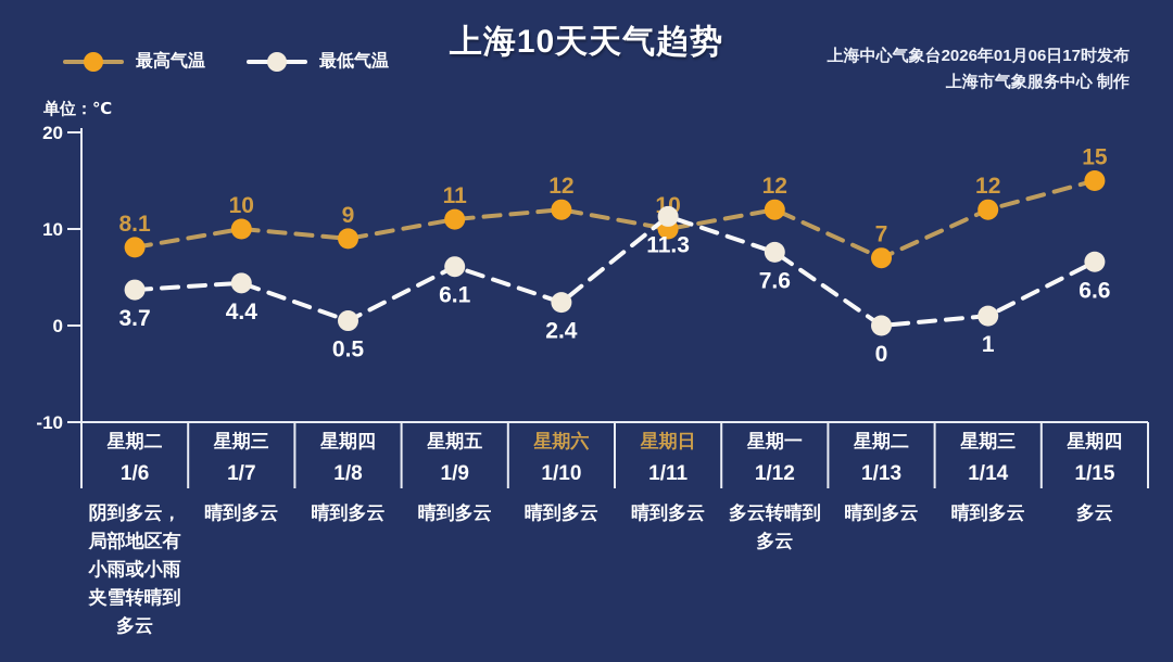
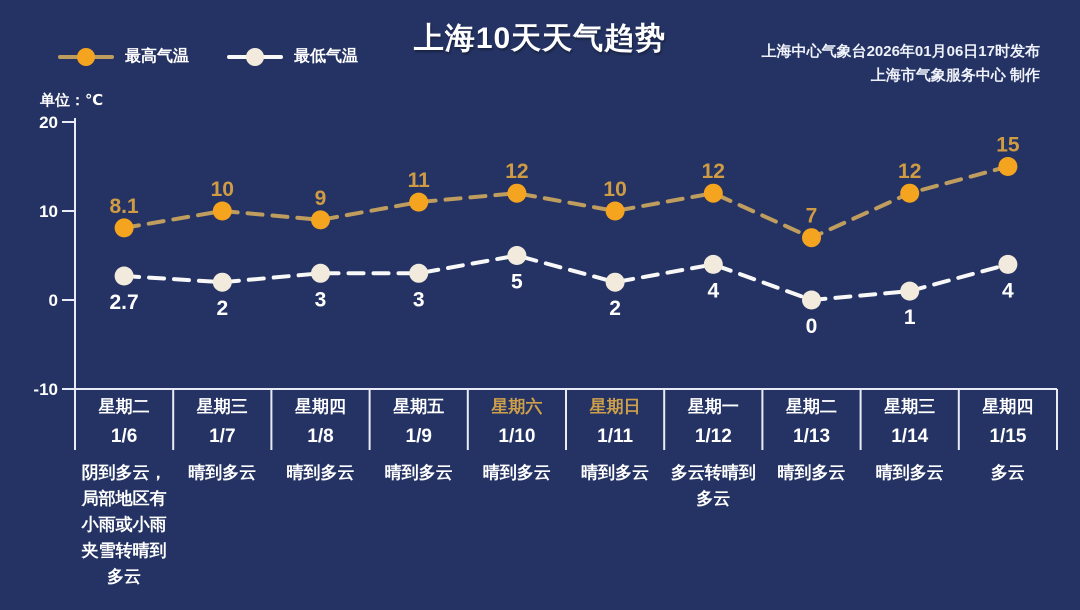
最低气温/1/6: 3.7 -> 2.7
最低气温/1/7: 4.4 -> 2
最低气温/1/8: 0.5 -> 3
最低气温/1/9: 6.1 -> 3
最低气温/1/10: 2.4 -> 5
最低气温/1/11: 11.3 -> 2
最低气温/1/12: 7.6 -> 4
最低气温/1/15: 6.6 -> 4
